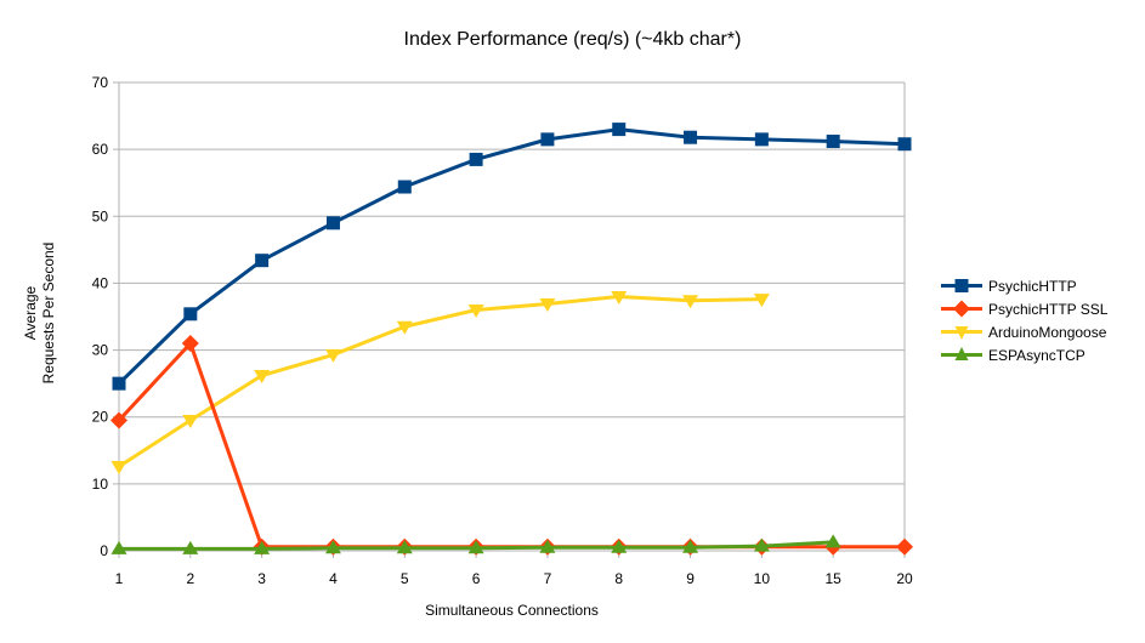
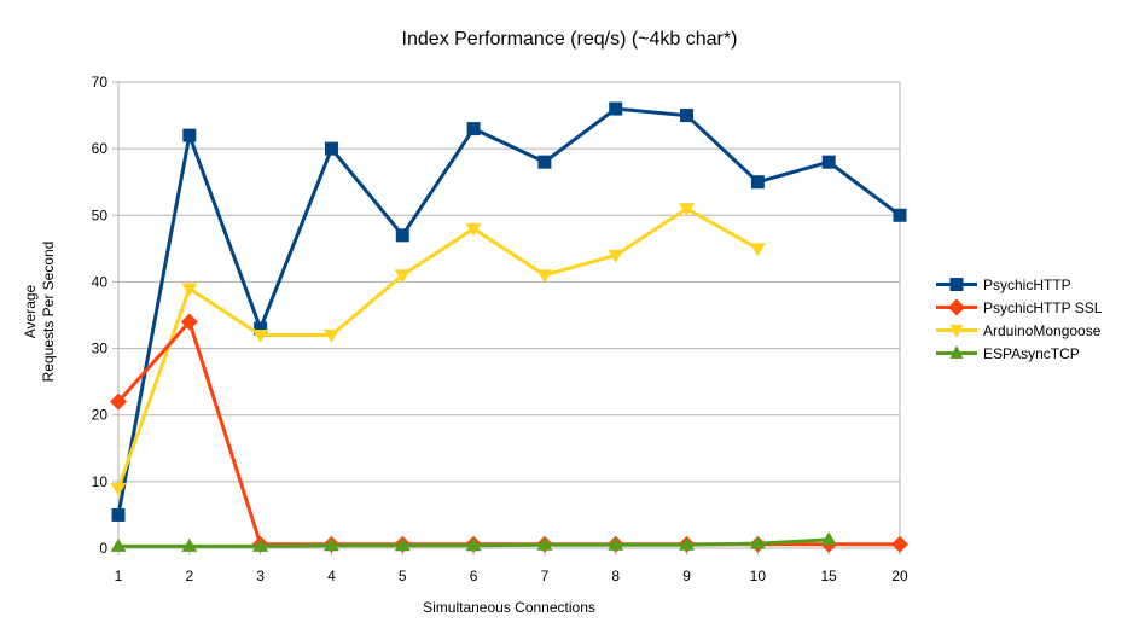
PsychicHTTP/1: 25 -> 5
PsychicHTTP SSL/1: 20 -> 22
ArduinoMongoose/1: 13 -> 9
PsychicHTTP/2: 35 -> 62
PsychicHTTP SSL/2: 31 -> 34
ArduinoMongoose/2: 20 -> 39
PsychicHTTP/3: 43 -> 33
ArduinoMongoose/3: 26 -> 32
PsychicHTTP/4: 49 -> 60
ArduinoMongoose/4: 29 -> 32
PsychicHTTP/5: 54 -> 47
ArduinoMongoose/5: 34 -> 41
PsychicHTTP/6: 58 -> 63
ArduinoMongoose/6: 36 -> 48
PsychicHTTP/7: 62 -> 58
ArduinoMongoose/7: 37 -> 41
PsychicHTTP/8: 63 -> 66
ArduinoMongoose/8: 38 -> 44
PsychicHTTP/9: 62 -> 65
ArduinoMongoose/9: 37 -> 51
PsychicHTTP/10: 62 -> 55
ArduinoMongoose/10: 38 -> 45
PsychicHTTP/15: 61 -> 58
PsychicHTTP/20: 61 -> 50
